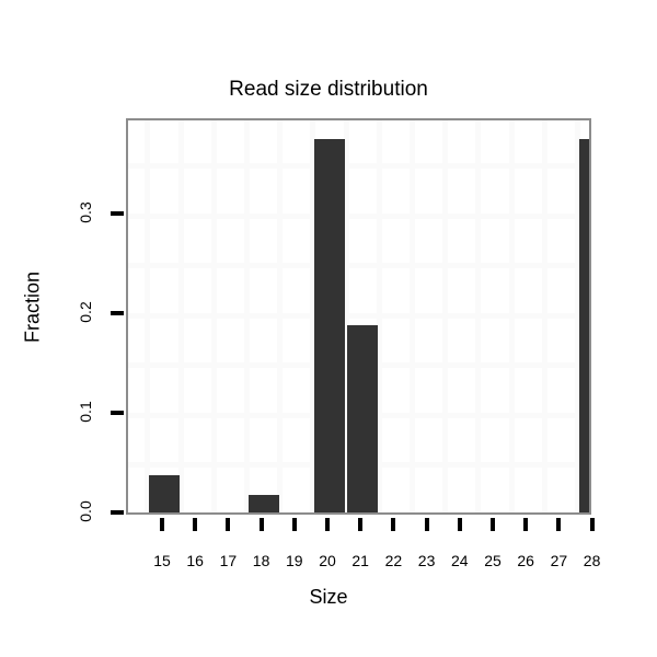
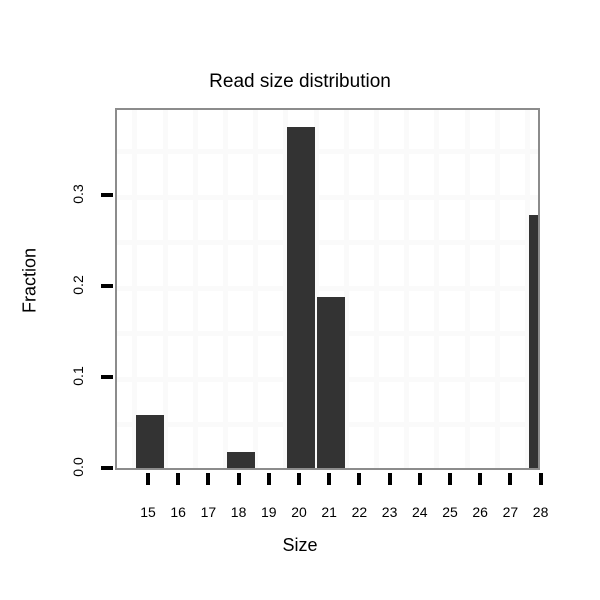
15: 0.04 -> 0.06
28: 0.38 -> 0.28
